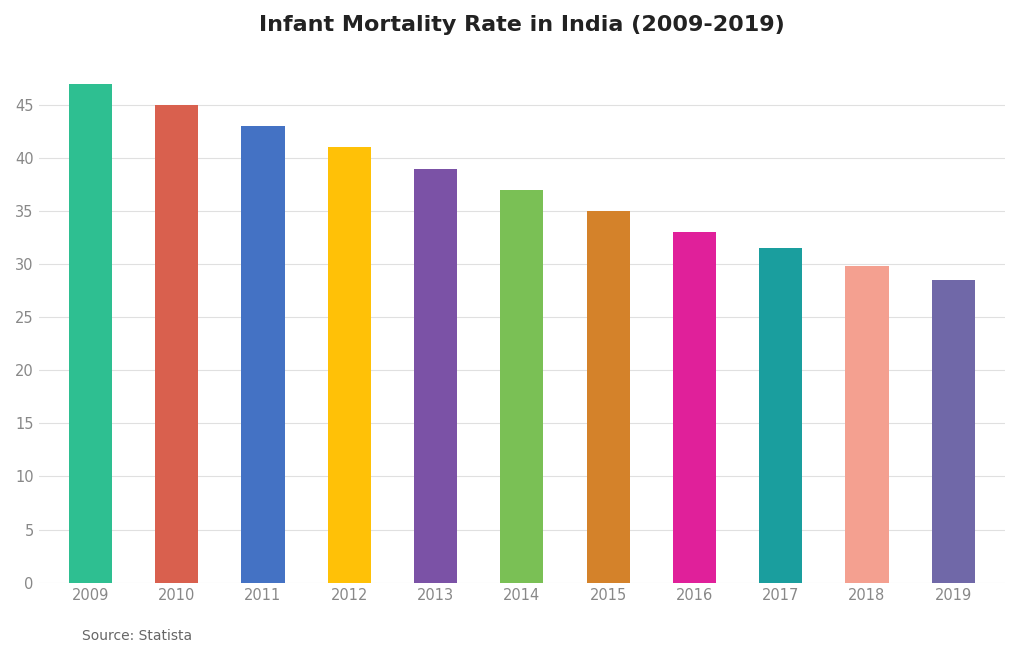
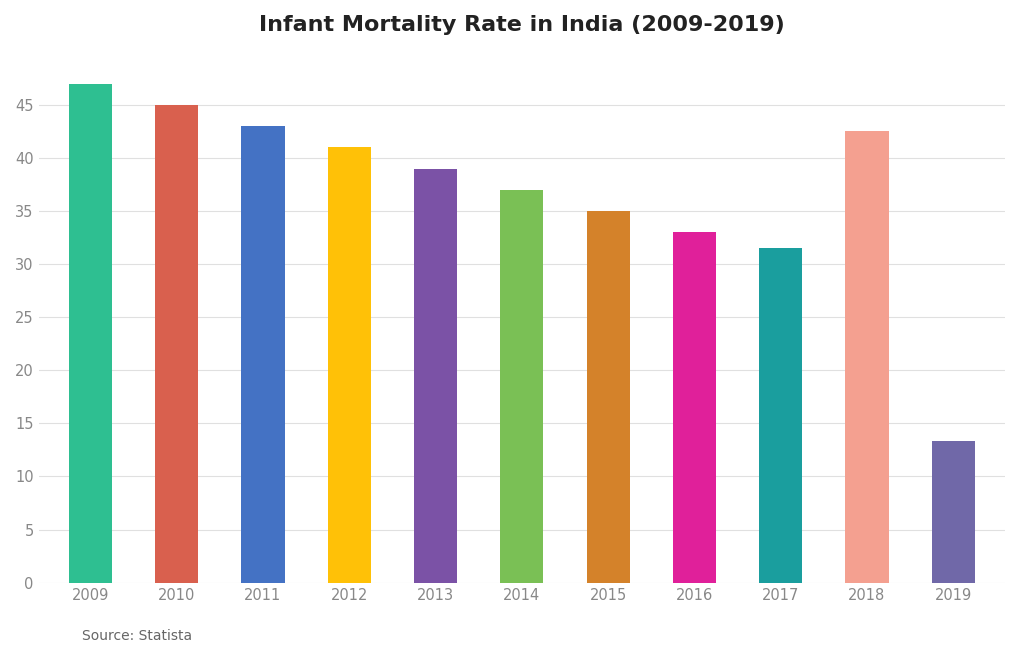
2018: 29.8 -> 42.5
2019: 28.5 -> 13.3
